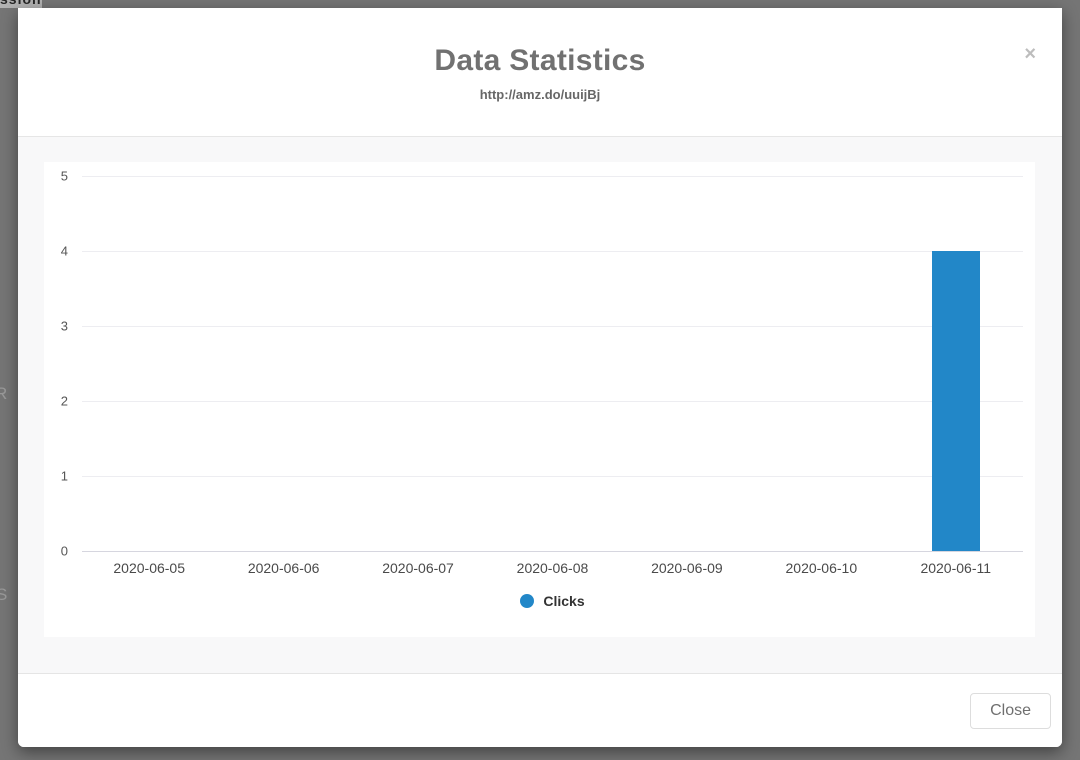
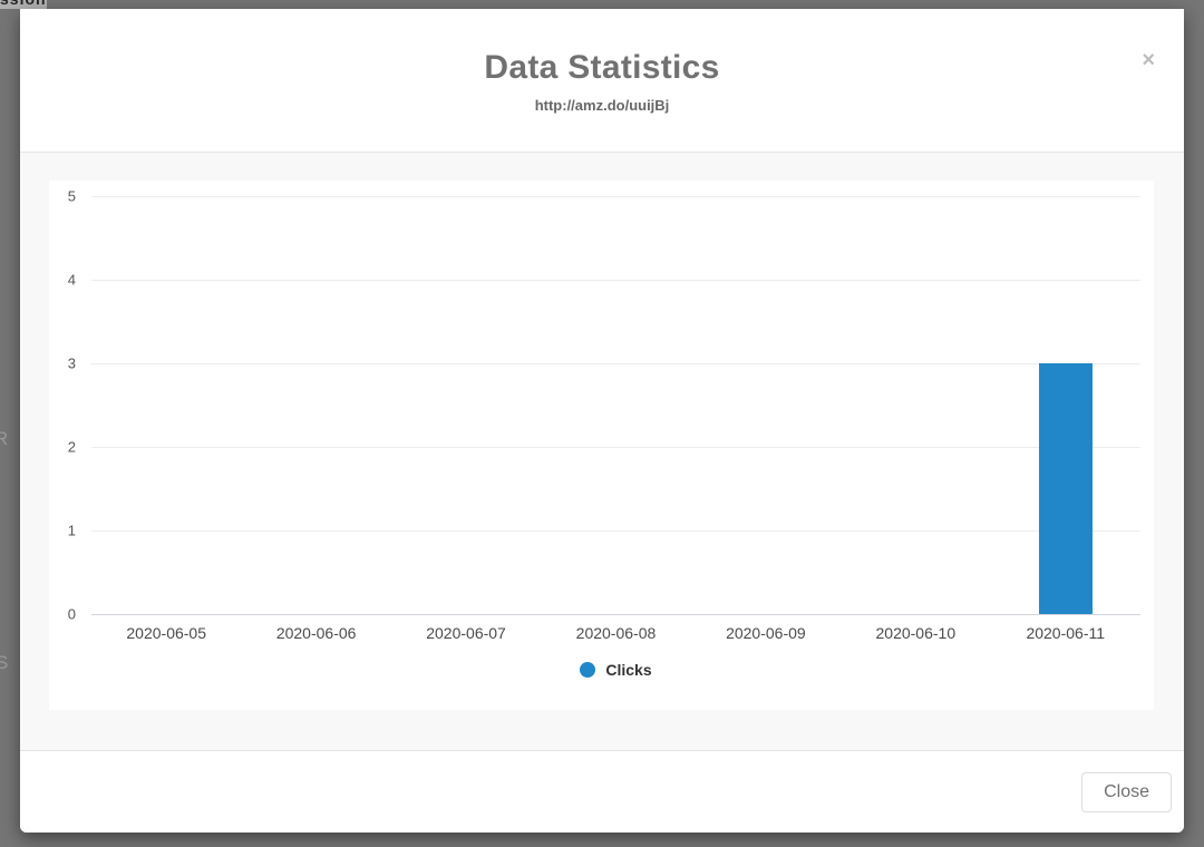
2020-06-11: 4 -> 3
